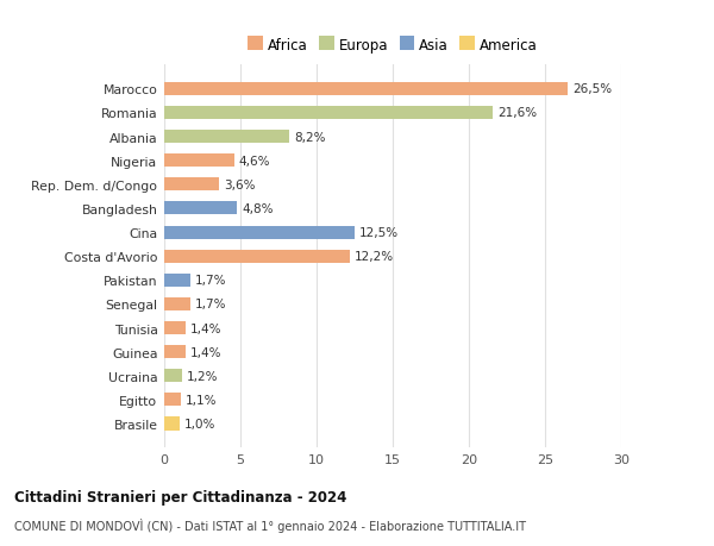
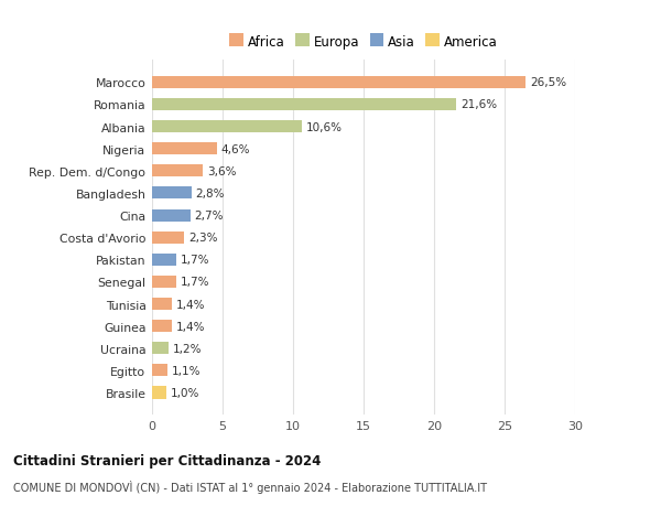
Albania: 8,2% -> 10,6%
Bangladesh: 4,8% -> 2,8%
Cina: 12,5% -> 2,7%
Costa d'Avorio: 12,2% -> 2,3%
